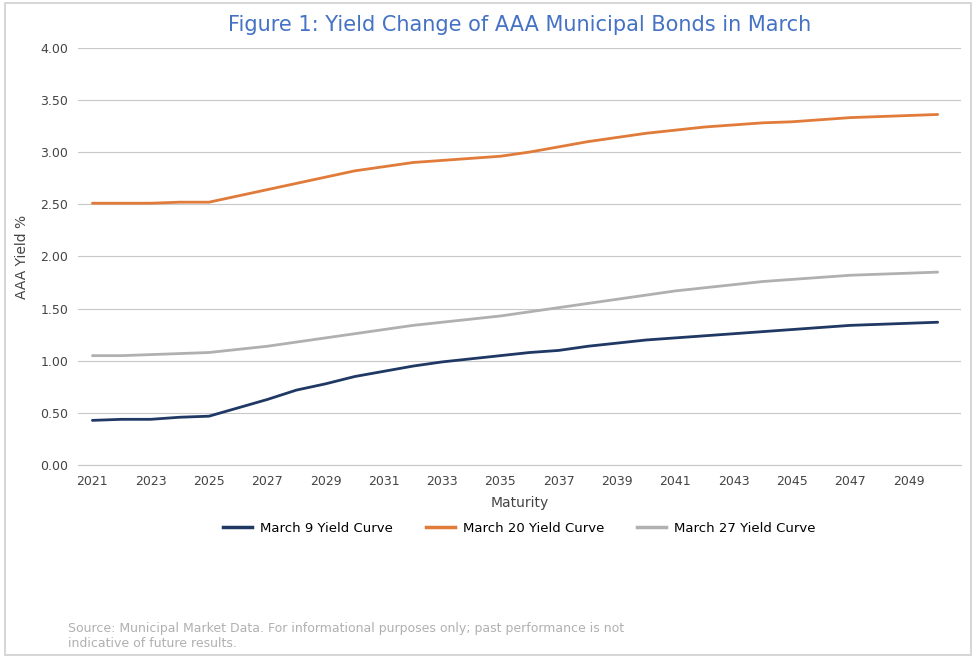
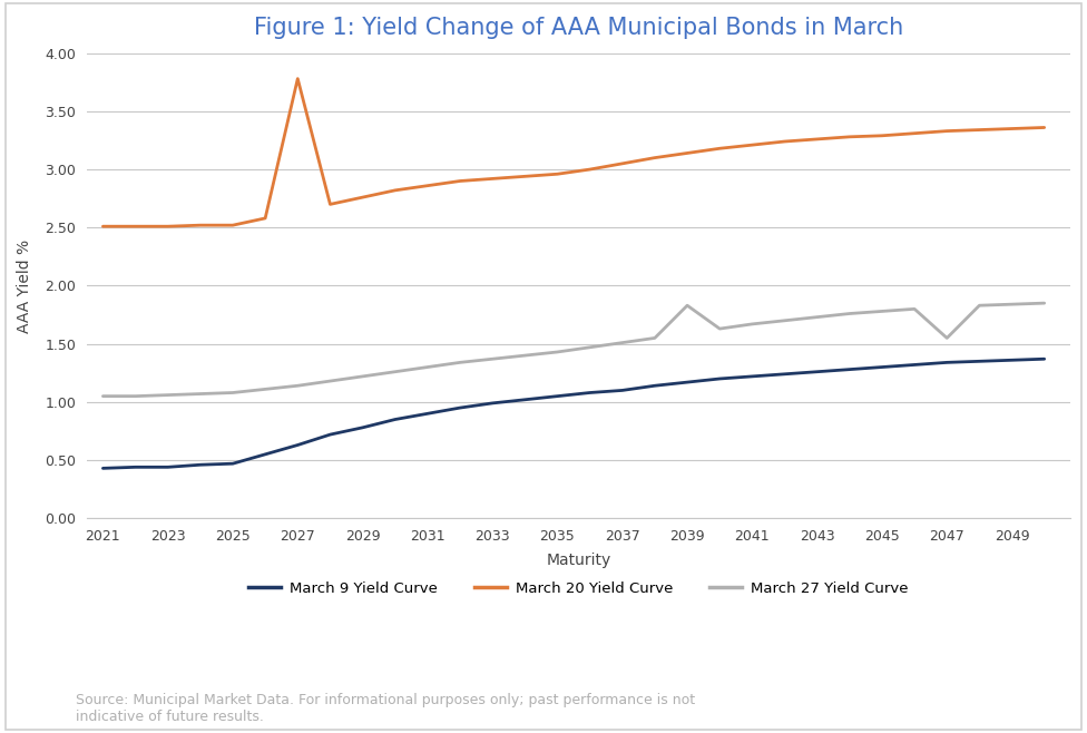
March 20 Yield Curve/2027: 2.64 -> 3.78
March 27 Yield Curve/2039: 1.59 -> 1.83
March 27 Yield Curve/2047: 1.82 -> 1.55
